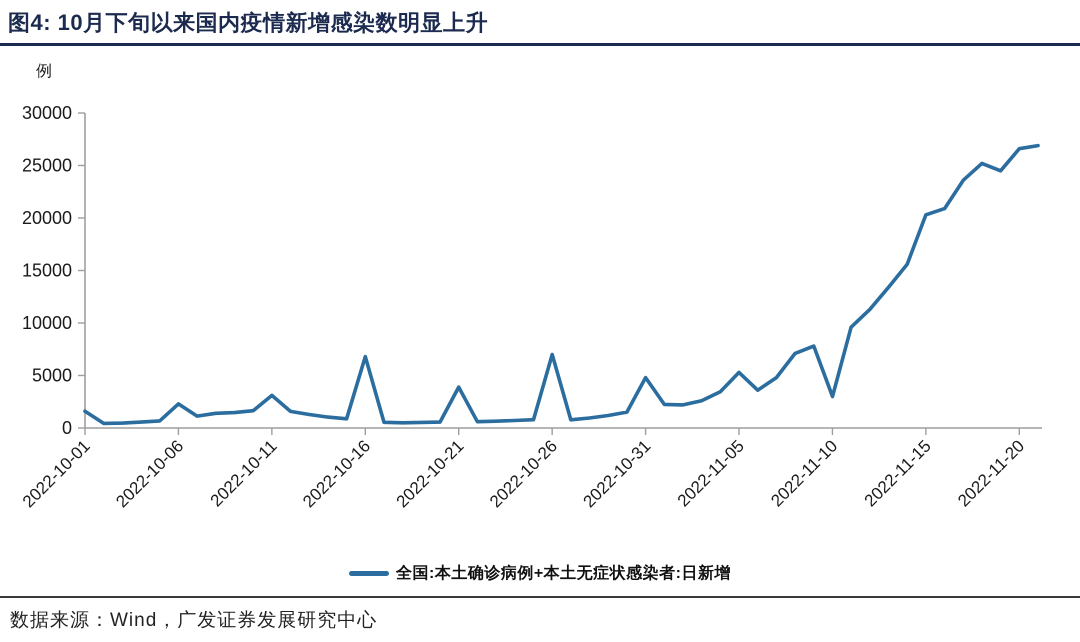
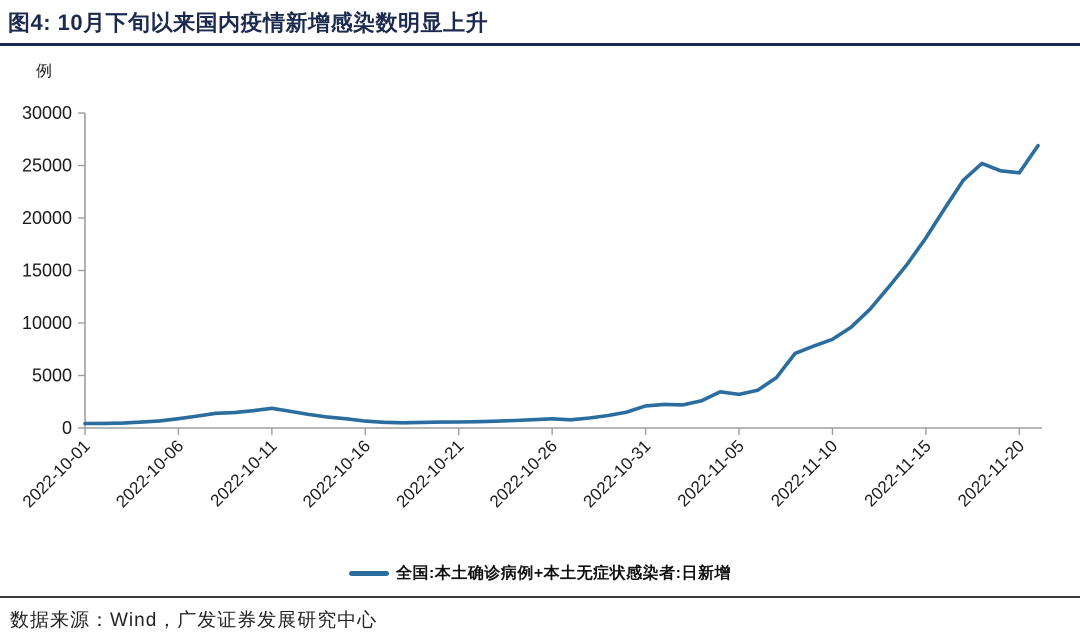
2022-10-01: 1600 -> 400
2022-10-06: 2300 -> 900
2022-10-11: 3100 -> 1900
2022-10-16: 6800 -> 700
2022-10-21: 3900 -> 600
2022-10-26: 7000 -> 900
2022-10-31: 4800 -> 2100
2022-11-05: 5300 -> 3200
2022-11-10: 3000 -> 8400
2022-11-15: 20300 -> 18100
2022-11-20: 26600 -> 24300
